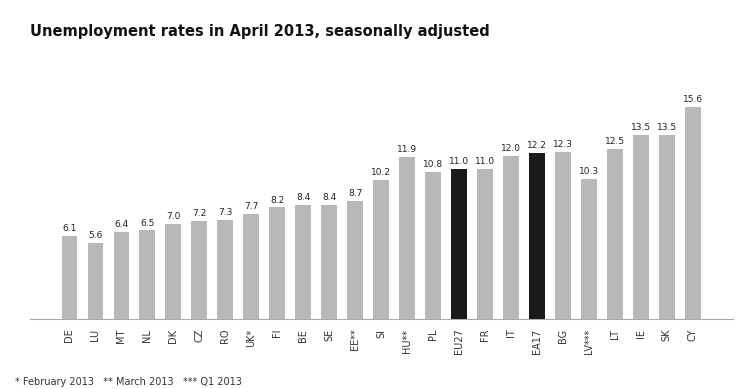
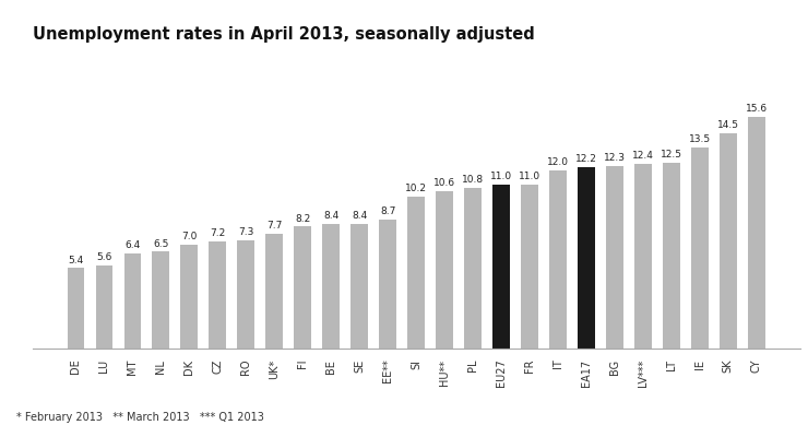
DE: 6.1 -> 5.4
HU**: 11.9 -> 10.6
LV***: 10.3 -> 12.4
SK: 13.5 -> 14.5
